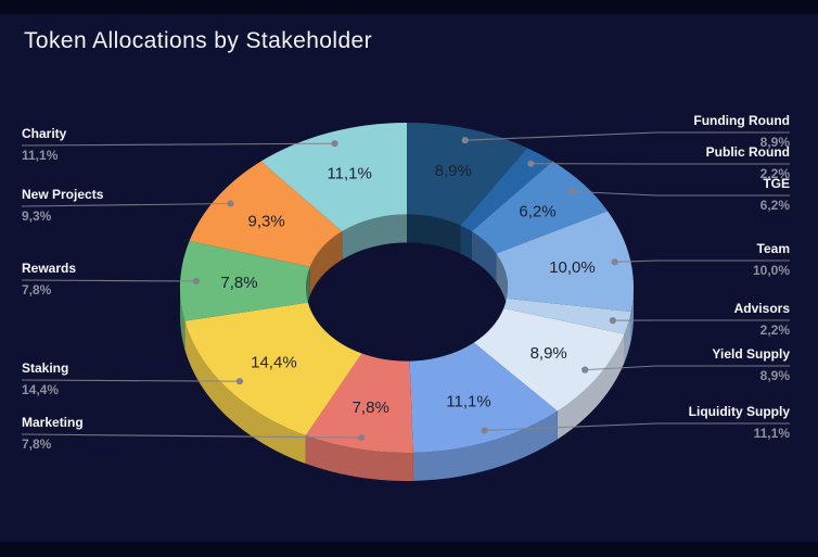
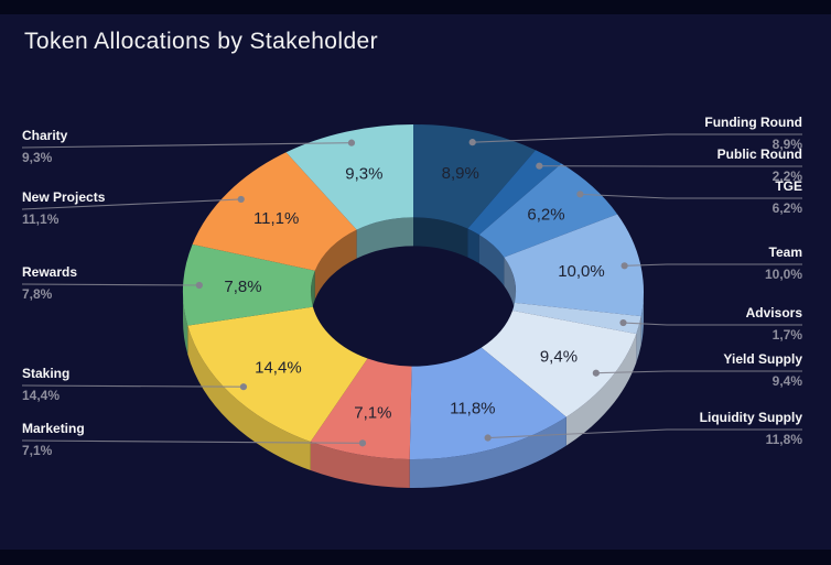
Advisors: 2,2% -> 1,7%
Yield Supply: 8,9% -> 9,4%
Liquidity Supply: 11,1% -> 11,8%
Marketing: 7,8% -> 7,1%
New Projects: 9,3% -> 11,1%
Charity: 11,1% -> 9,3%
